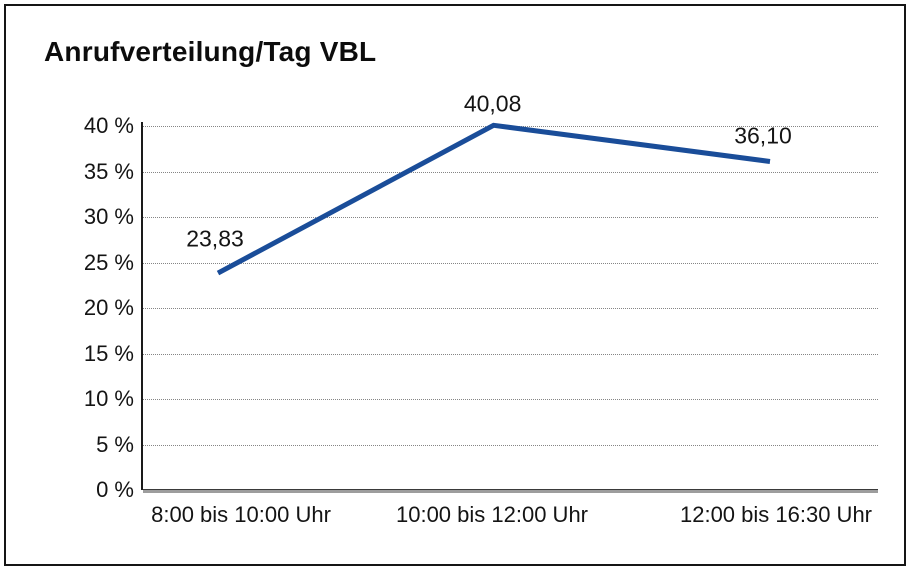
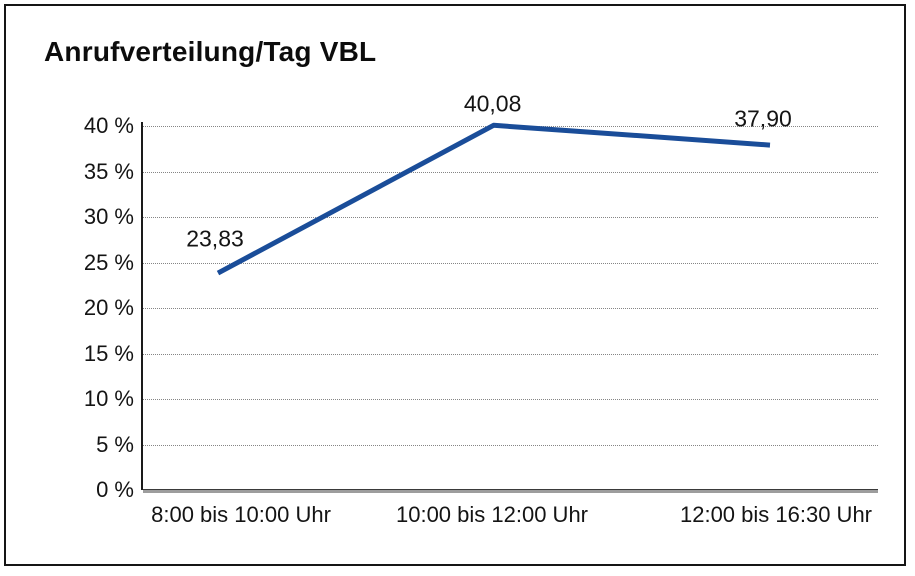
12:00 bis 16:30 Uhr: 36,10 -> 37,90
